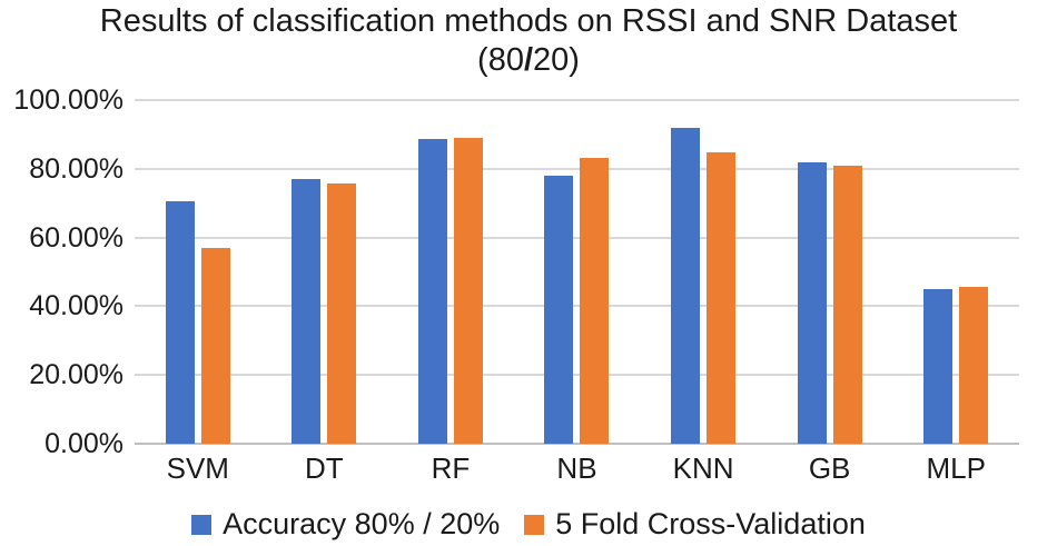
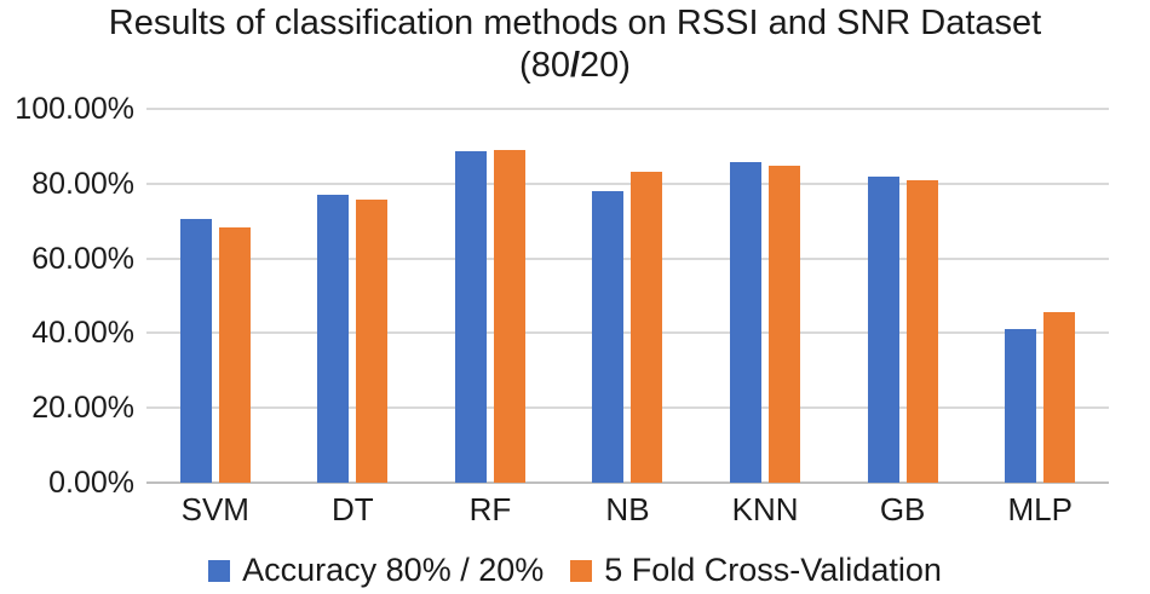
5 Fold Cross-Validation/SVM: 57% -> 68%
Accuracy 80% / 20%/KNN: 92% -> 86%
Accuracy 80% / 20%/MLP: 45% -> 41%
